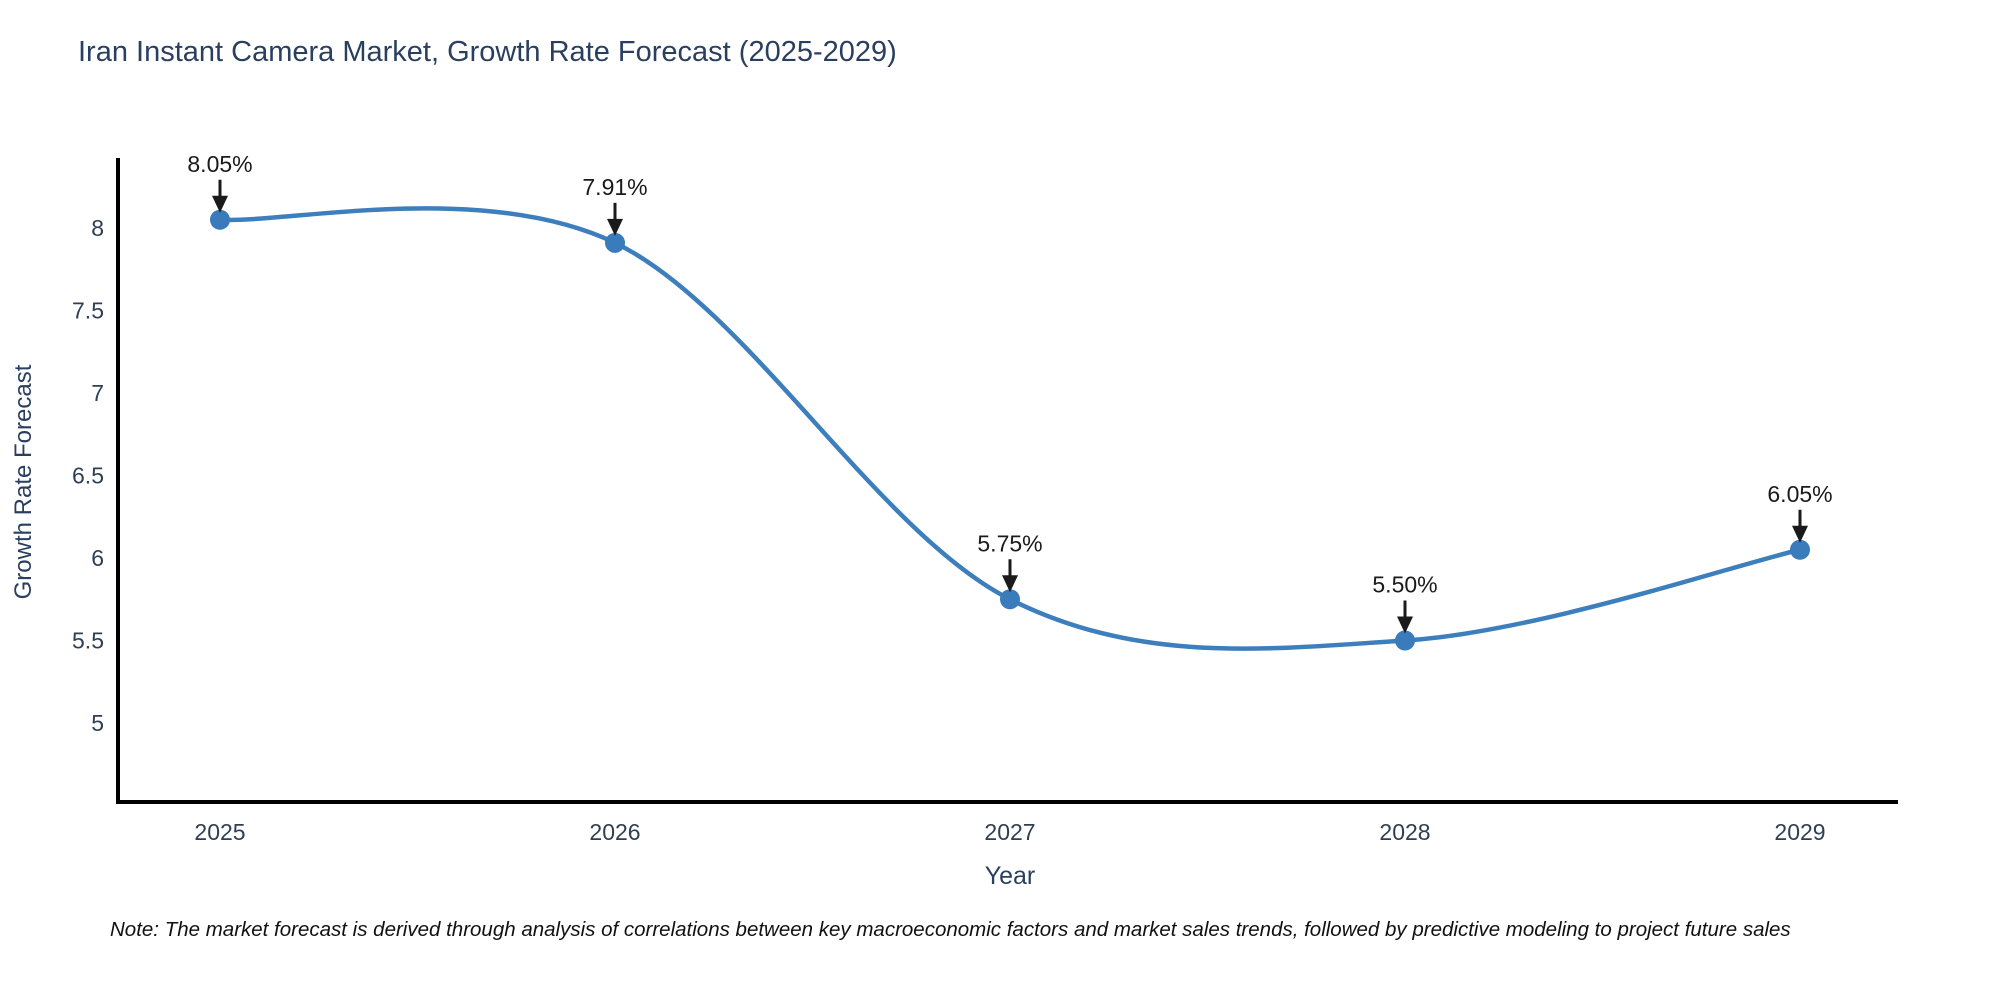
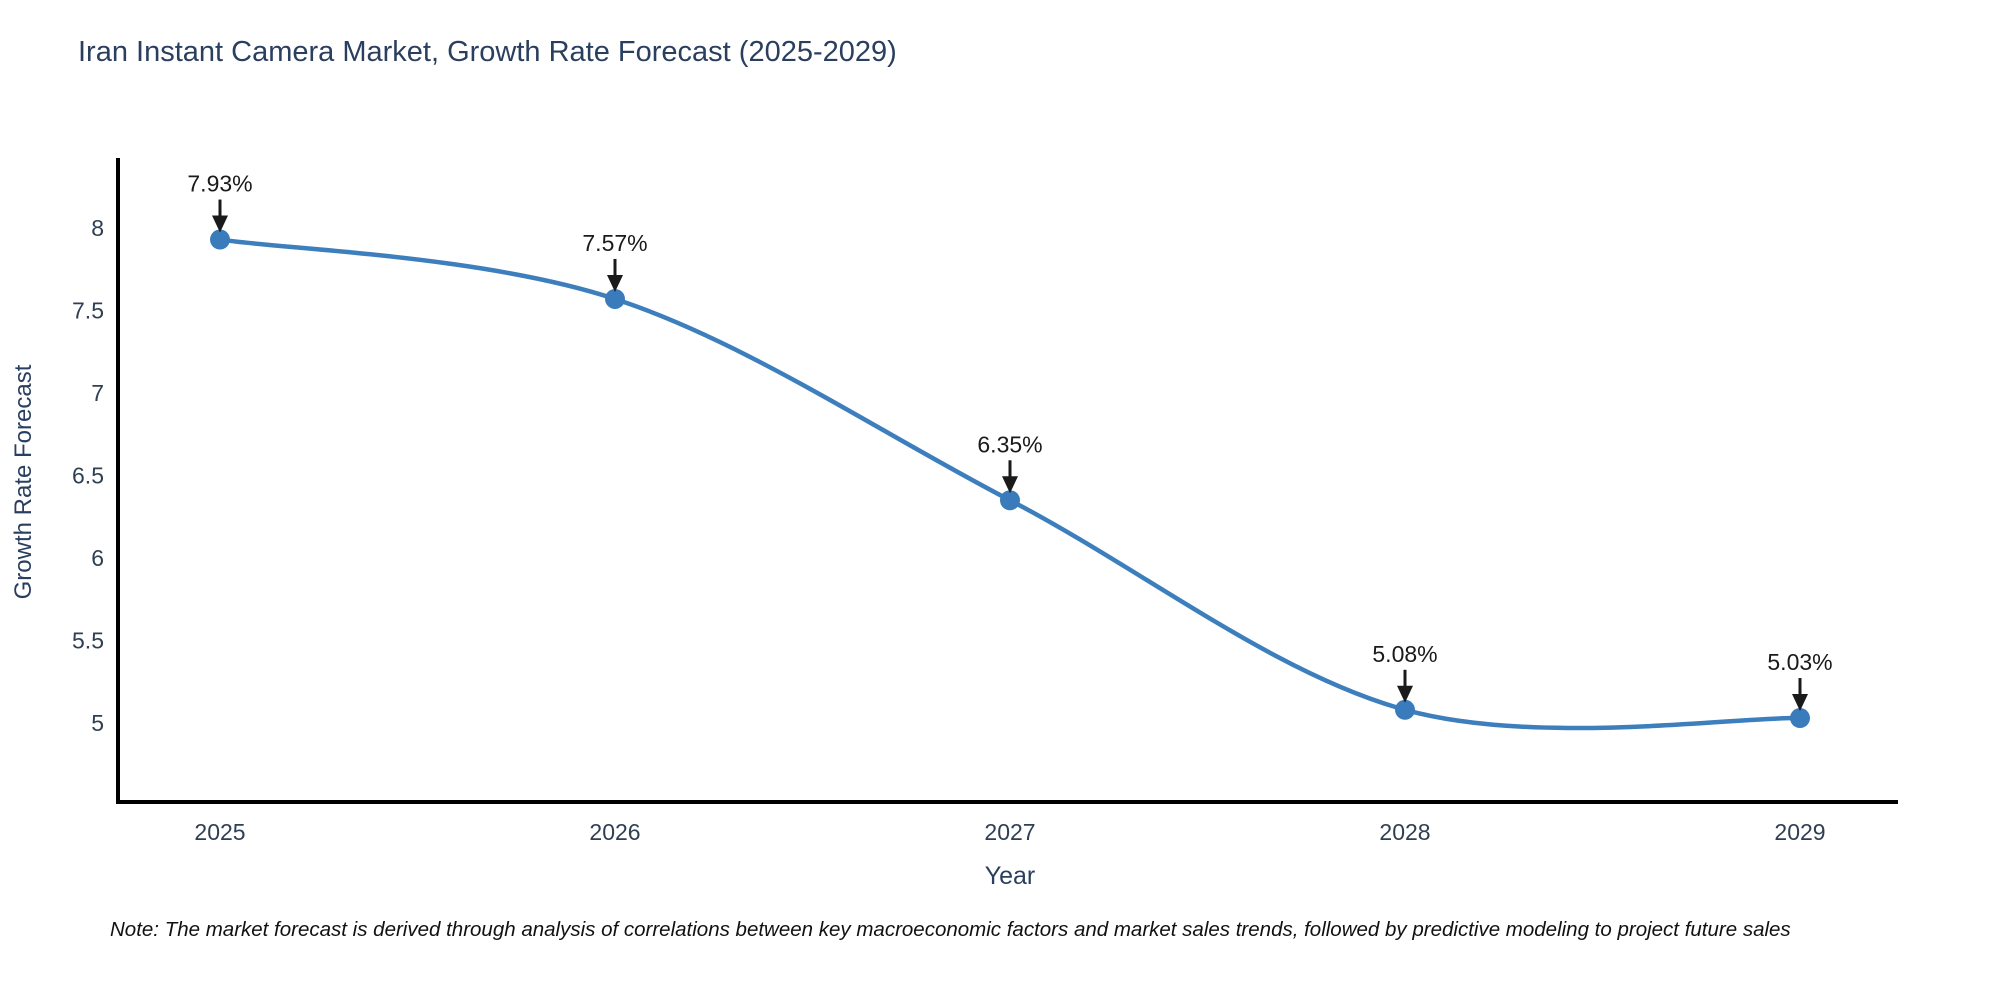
2025: 8.05% -> 7.93%
2026: 7.91% -> 7.57%
2027: 5.75% -> 6.35%
2028: 5.50% -> 5.08%
2029: 6.05% -> 5.03%
